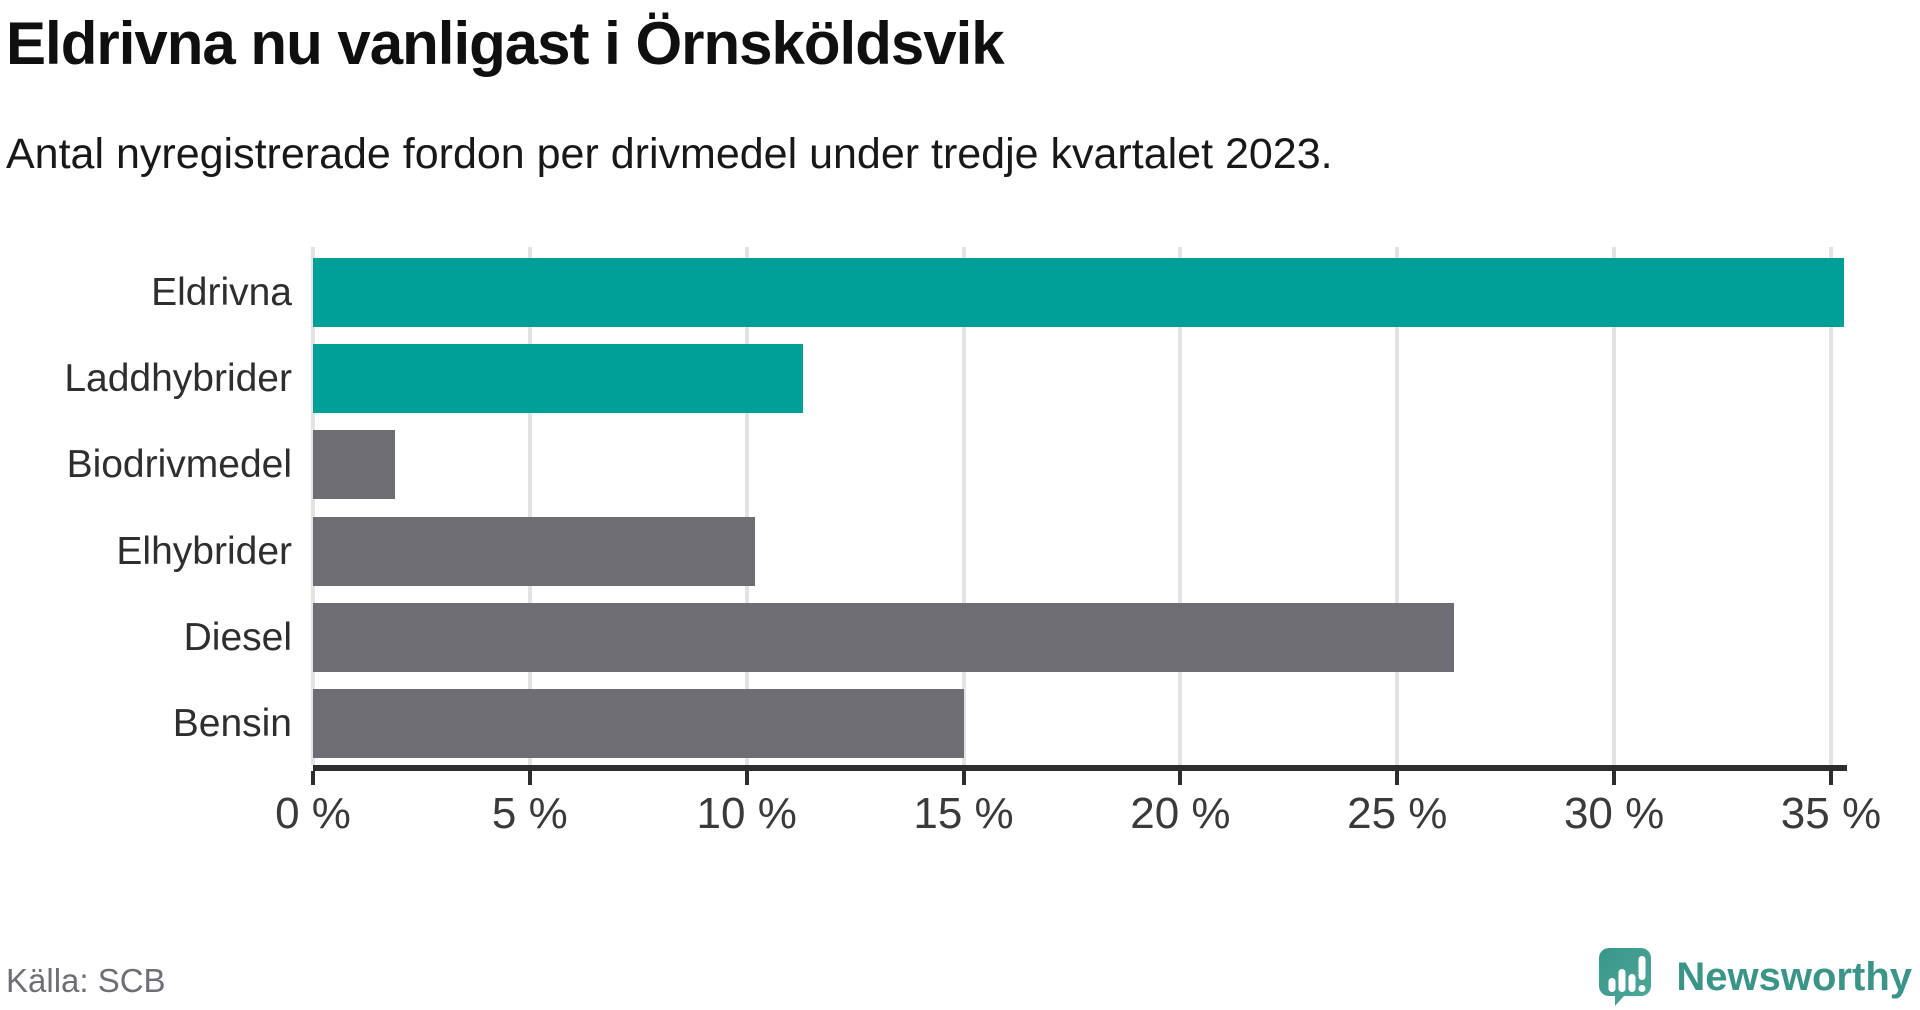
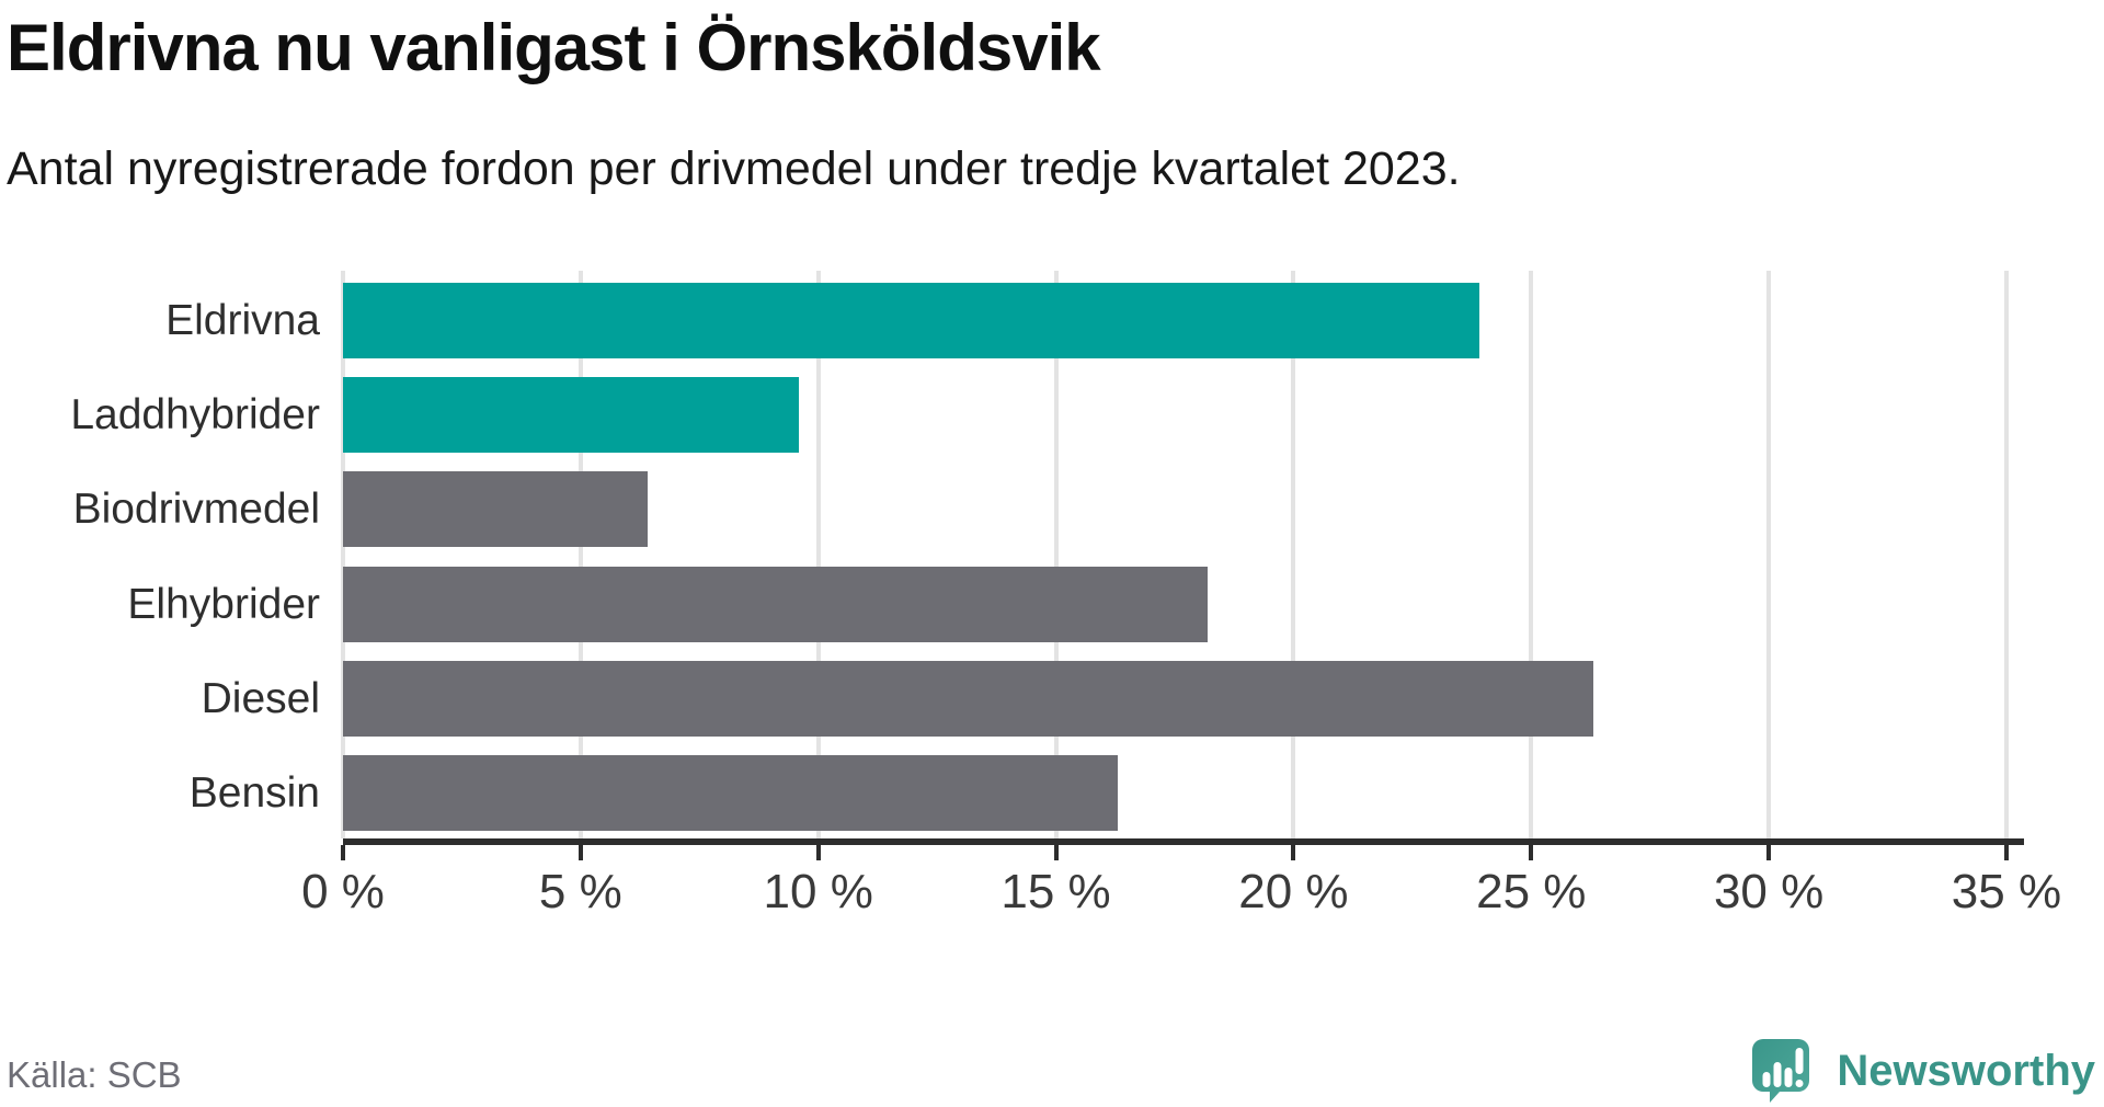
Eldrivna: 35.3% -> 23.9%
Laddhybrider: 11.3% -> 9.6%
Biodrivmedel: 1.9% -> 6.4%
Elhybrider: 10.2% -> 18.2%
Bensin: 15.0% -> 16.3%
